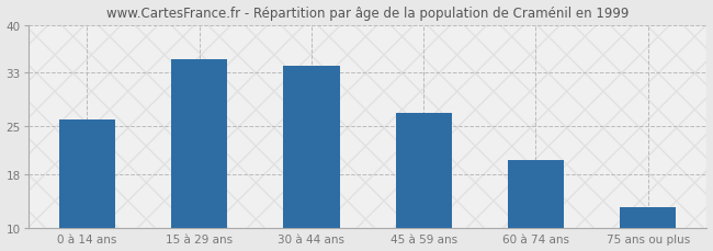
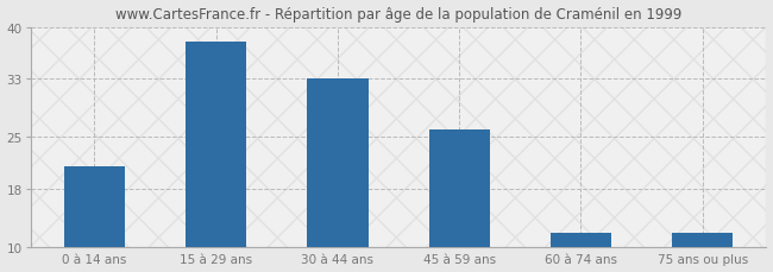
0 à 14 ans: 26 -> 21
15 à 29 ans: 35 -> 38
30 à 44 ans: 34 -> 33
45 à 59 ans: 27 -> 26
60 à 74 ans: 20 -> 12
75 ans ou plus: 13 -> 12
